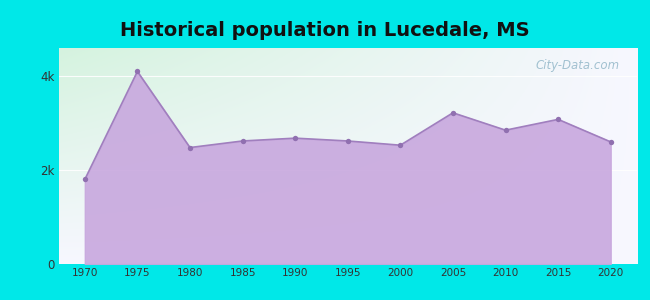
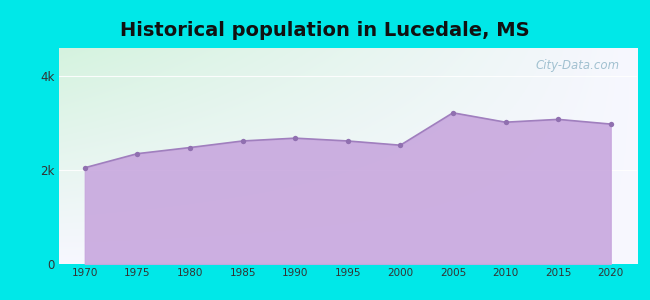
1970: 1.80k -> 2.05k
1975: 4.10k -> 2.35k
2010: 2.85k -> 3.02k
2020: 2.60k -> 2.98k
